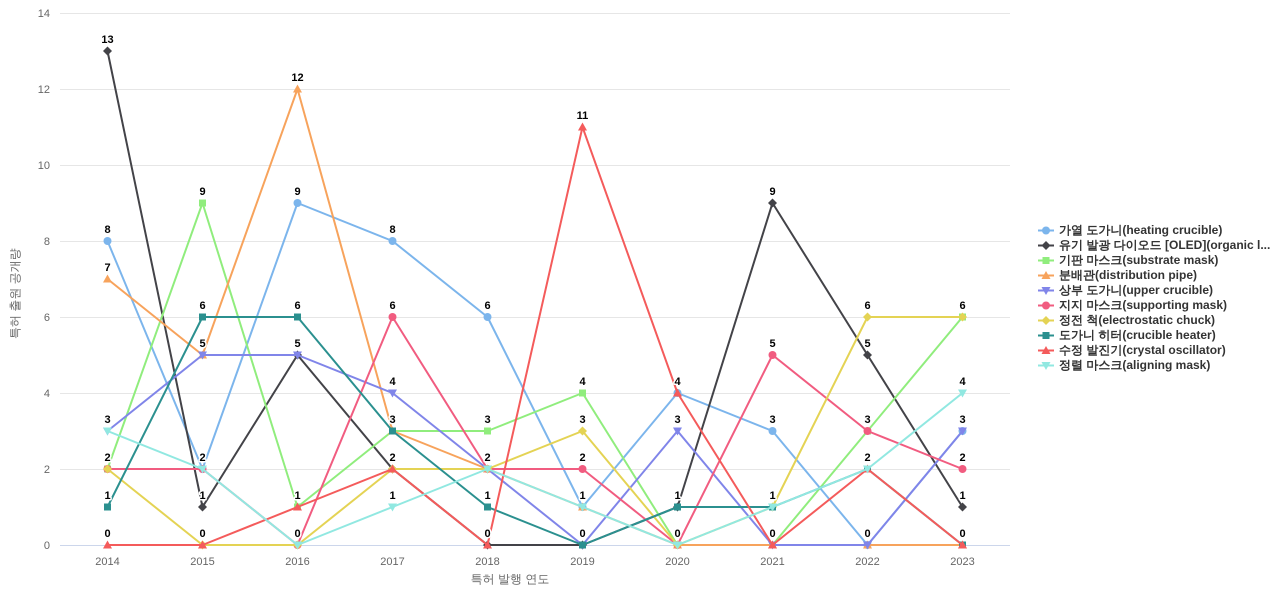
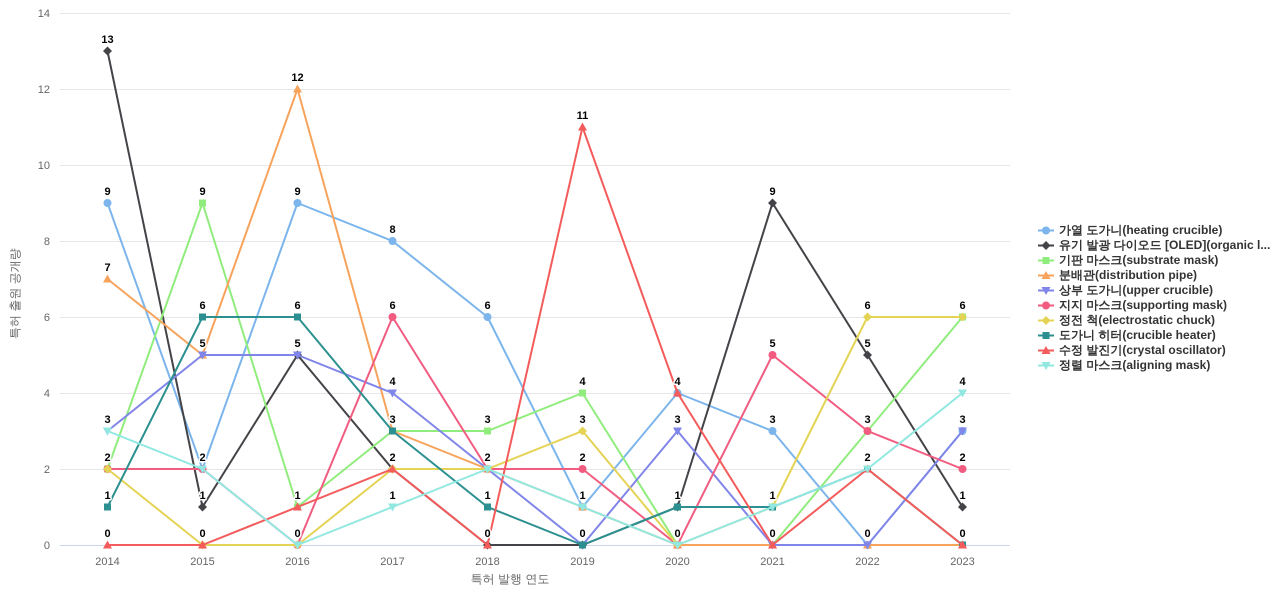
가열 도가니(heating crucible)/2014: 8 -> 9
